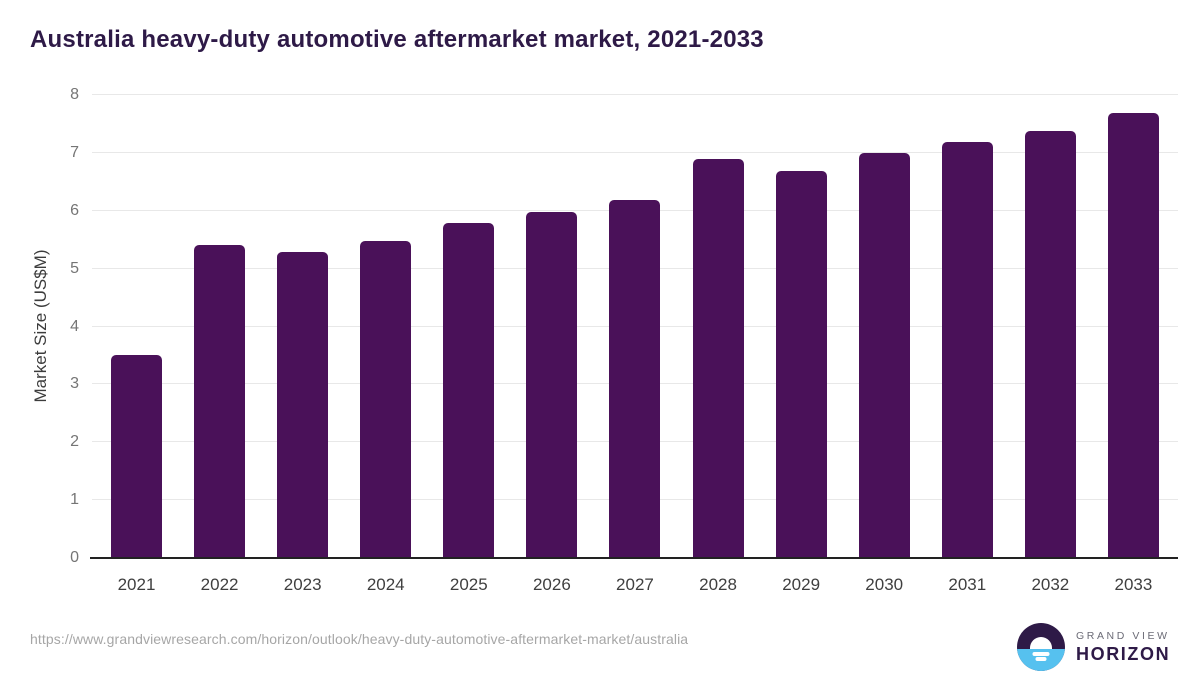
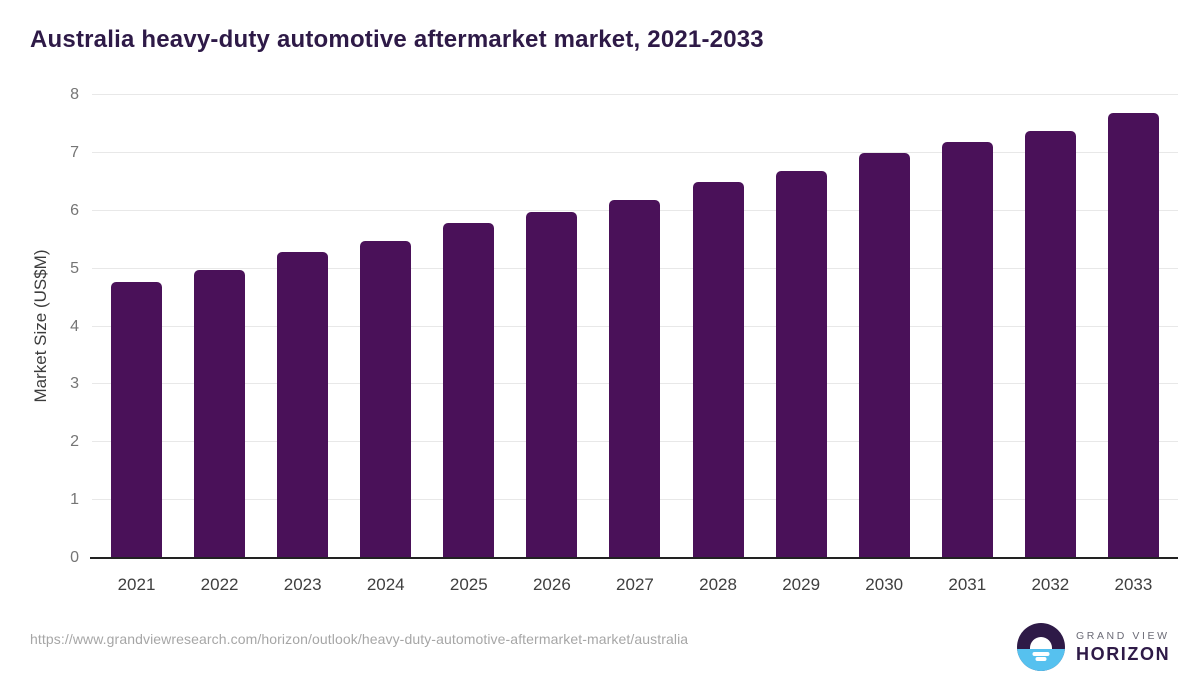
2021: 3.5 -> 4.8
2022: 5.4 -> 5.0
2028: 6.9 -> 6.5
